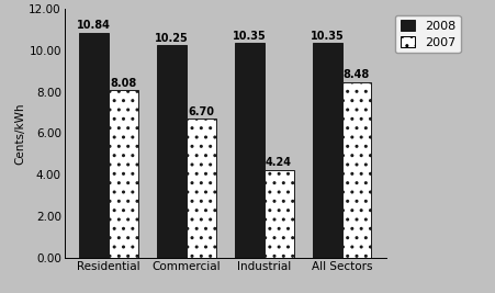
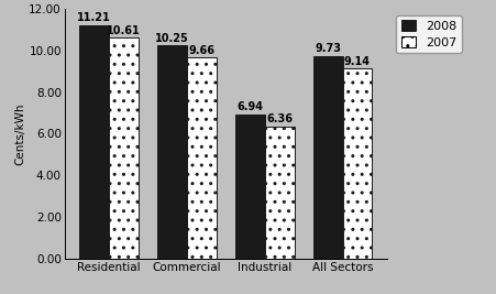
2008/Residential: 10.84 -> 11.21
2007/Residential: 8.08 -> 10.61
2007/Commercial: 6.70 -> 9.66
2008/Industrial: 10.35 -> 6.94
2007/Industrial: 4.24 -> 6.36
2008/All Sectors: 10.35 -> 9.73
2007/All Sectors: 8.48 -> 9.14
